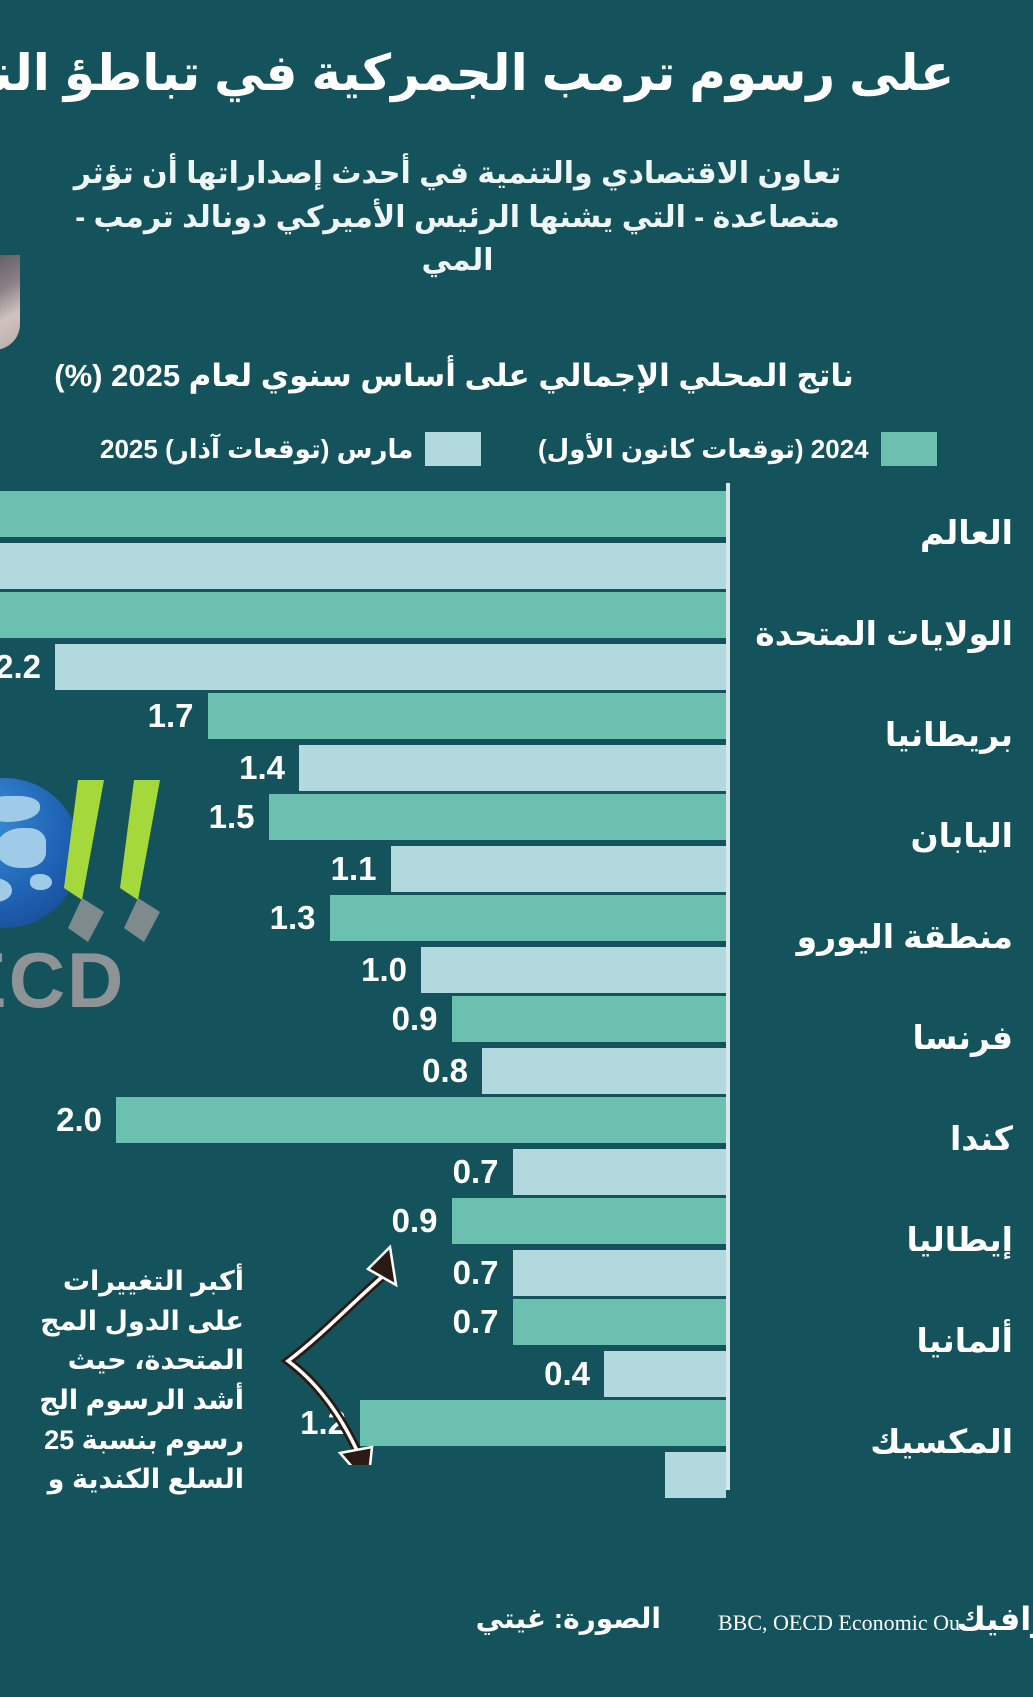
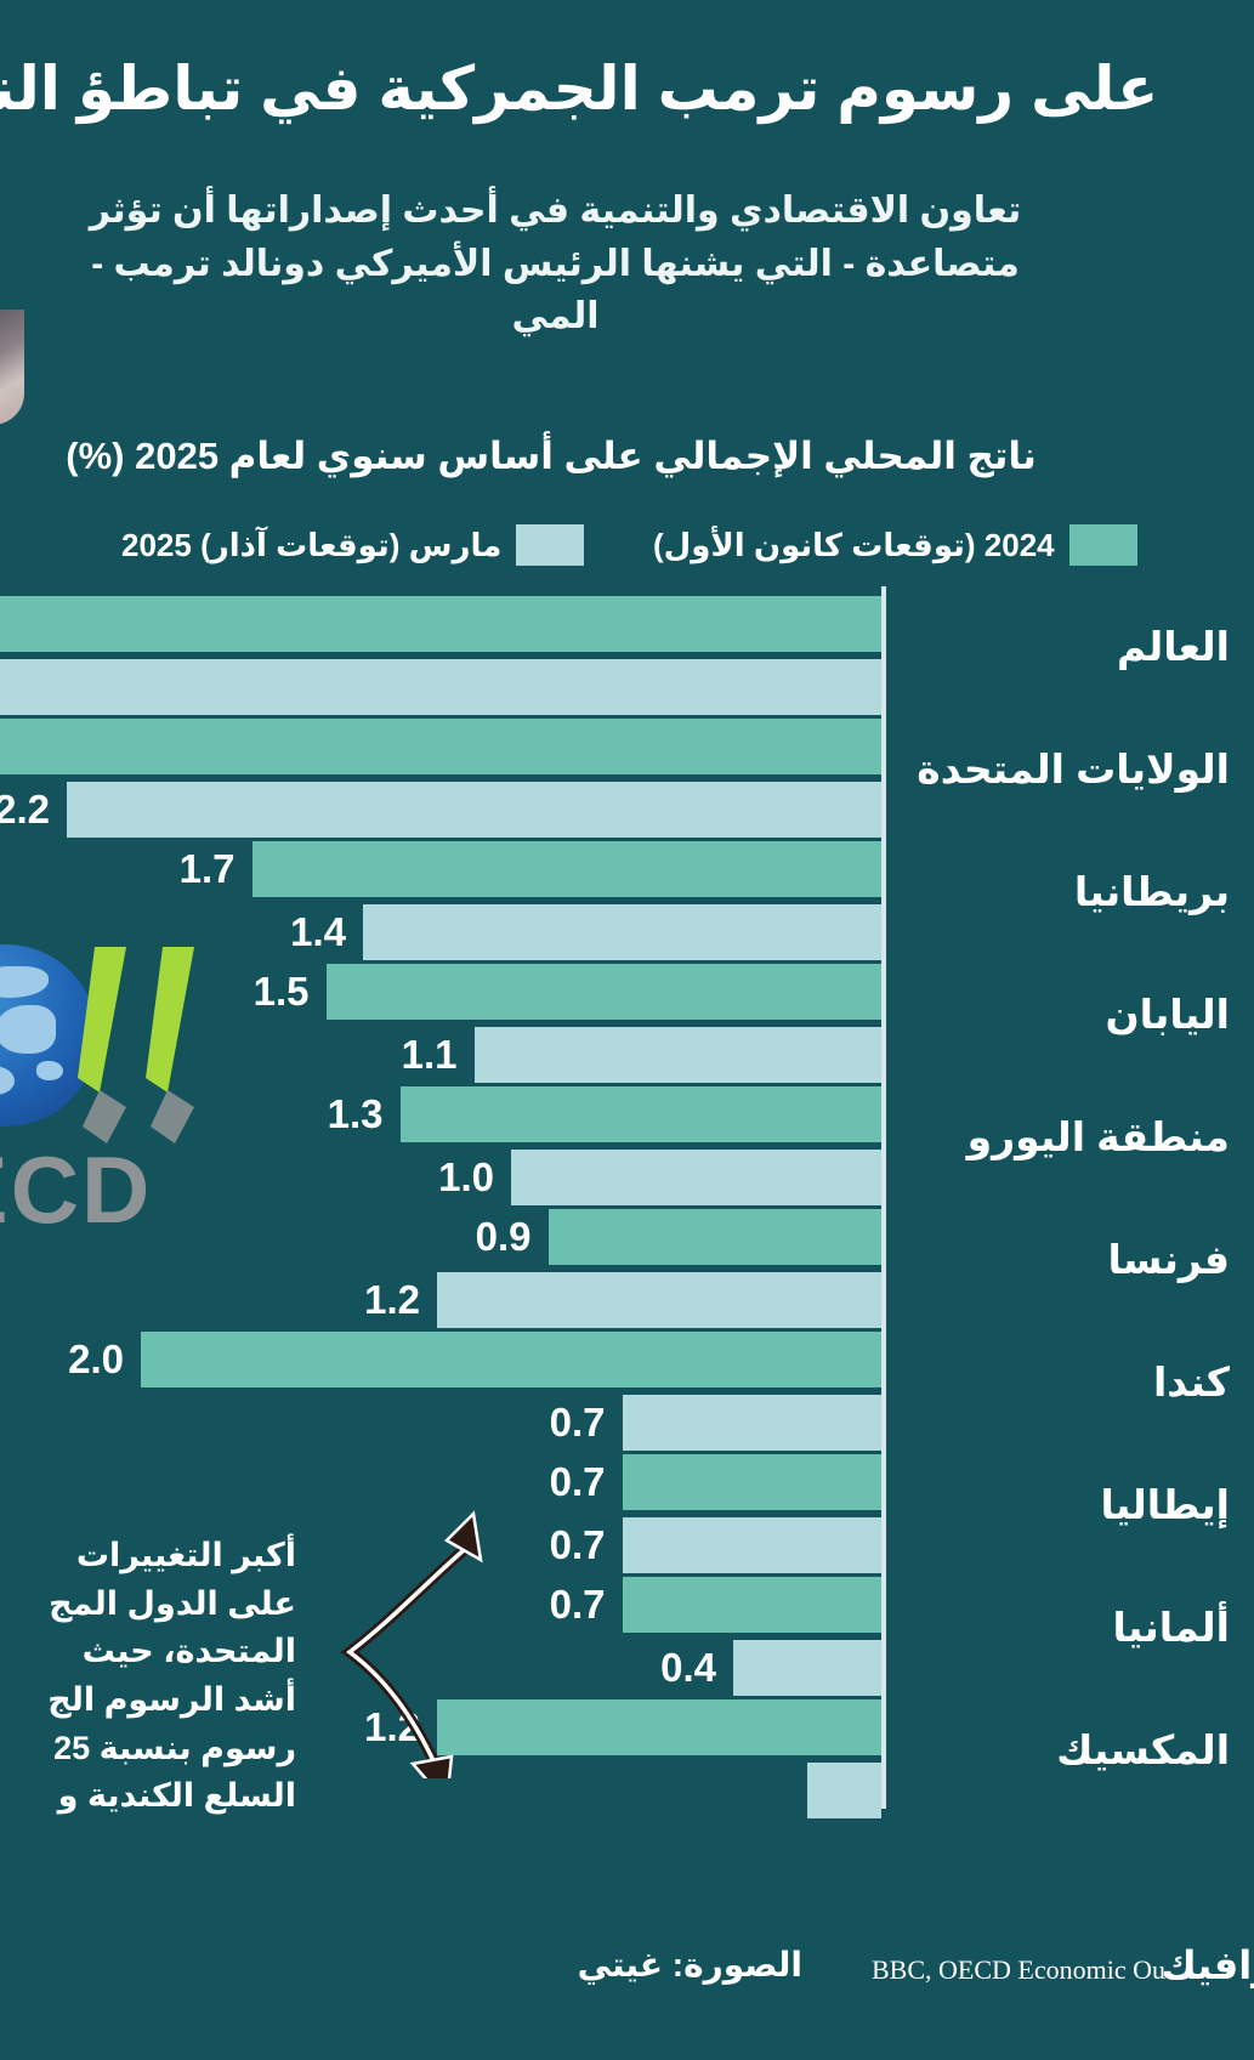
مارس (توقعات آذار) 2025/فرنسا: 0.8 -> 1.2
2024 (توقعات كانون الأول)/إيطاليا: 0.9 -> 0.7
